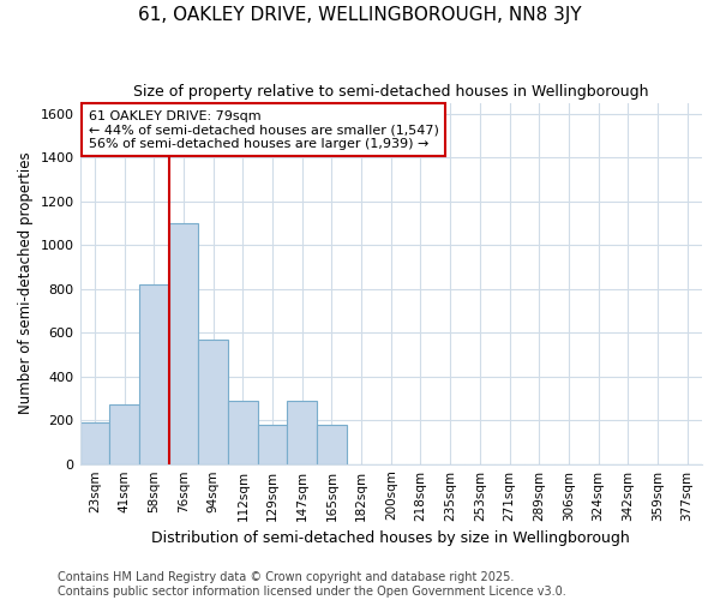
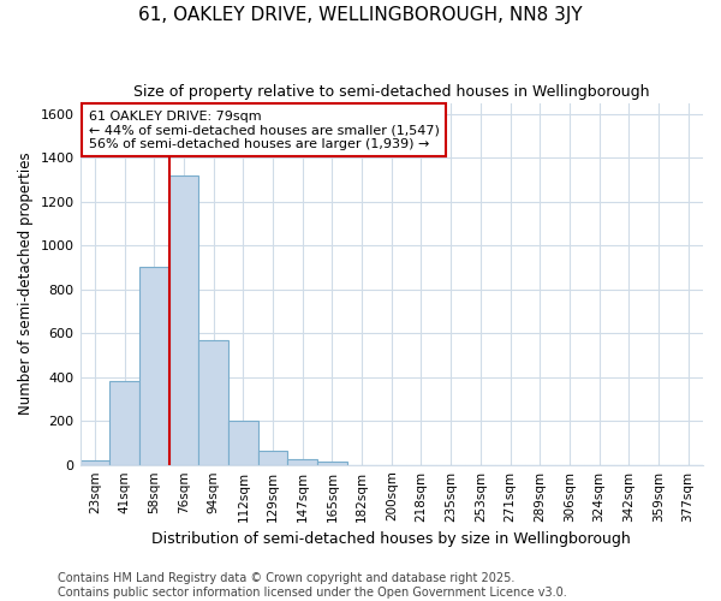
23sqm: 190 -> 20
41sqm: 270 -> 380
58sqm: 820 -> 900
76sqm: 1100 -> 1320
112sqm: 290 -> 200
129sqm: 180 -> 60
147sqm: 290 -> 30
165sqm: 180 -> 10
